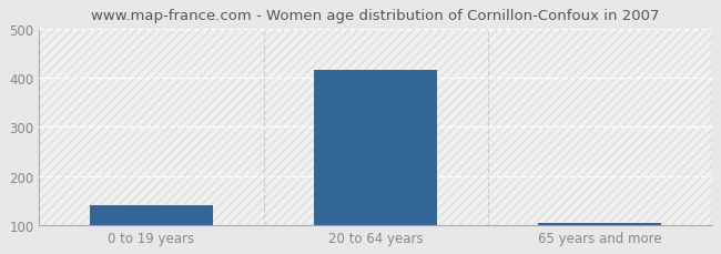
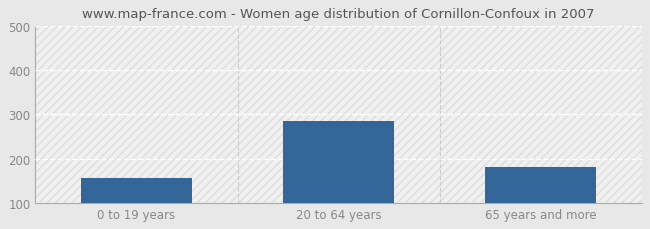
0 to 19 years: 140 -> 155
20 to 64 years: 415 -> 285
65 years and more: 103 -> 180
